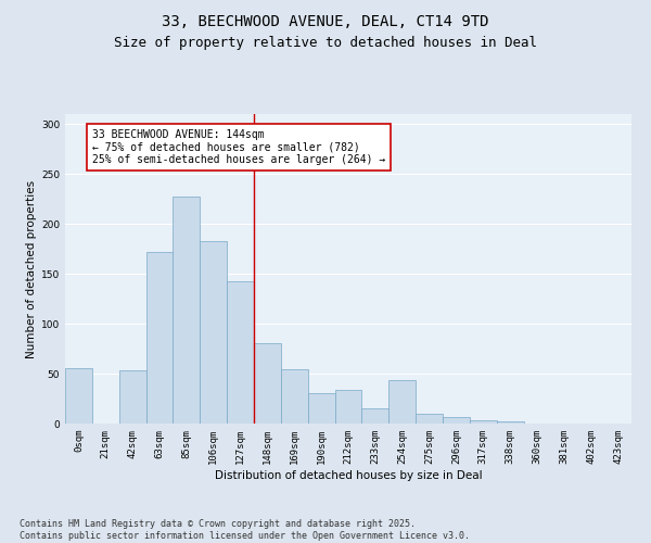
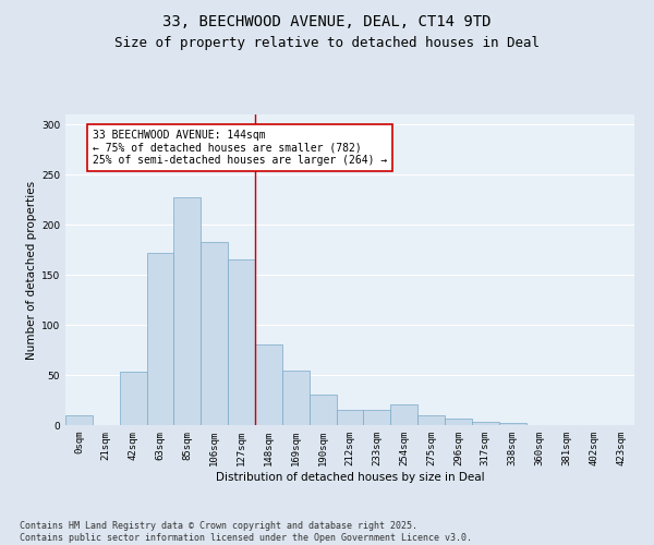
0sqm: 56 -> 10
127sqm: 142 -> 165
212sqm: 34 -> 15
254sqm: 44 -> 21
